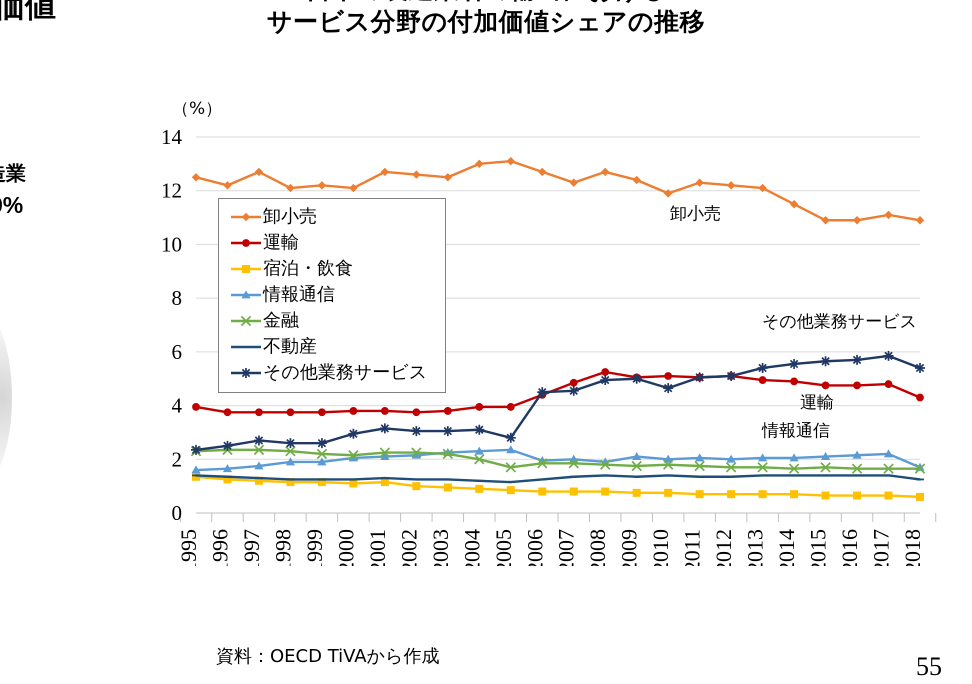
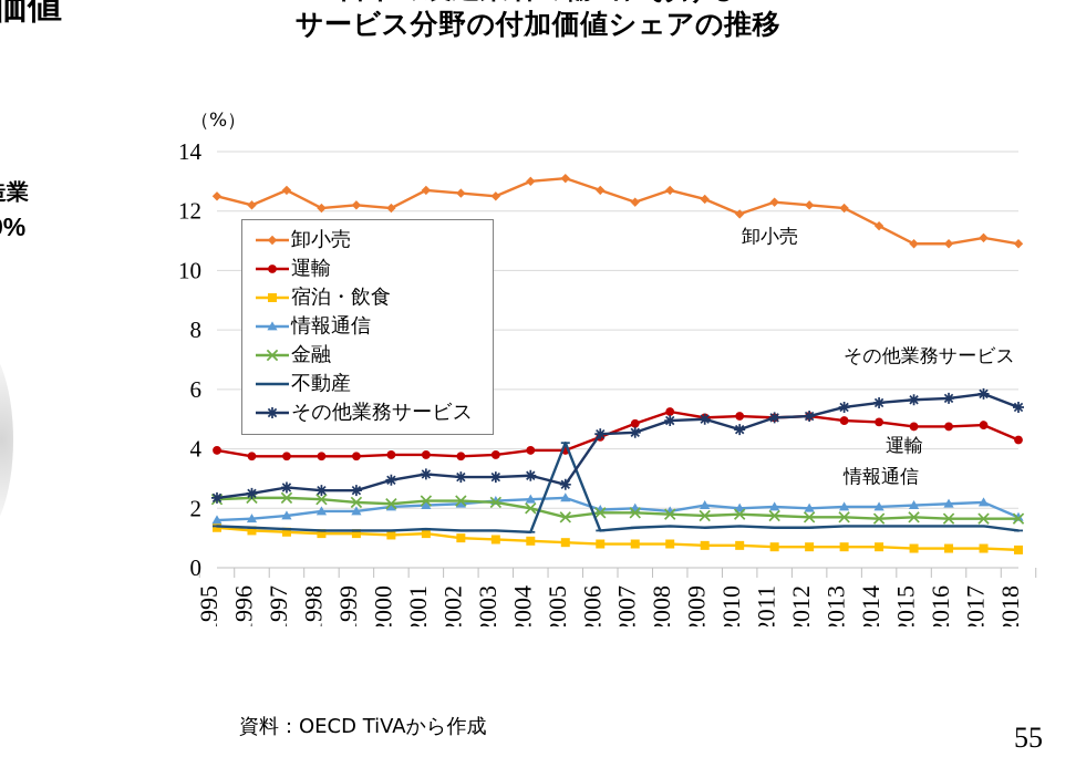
不動産/2005: 1.1 -> 4.2
